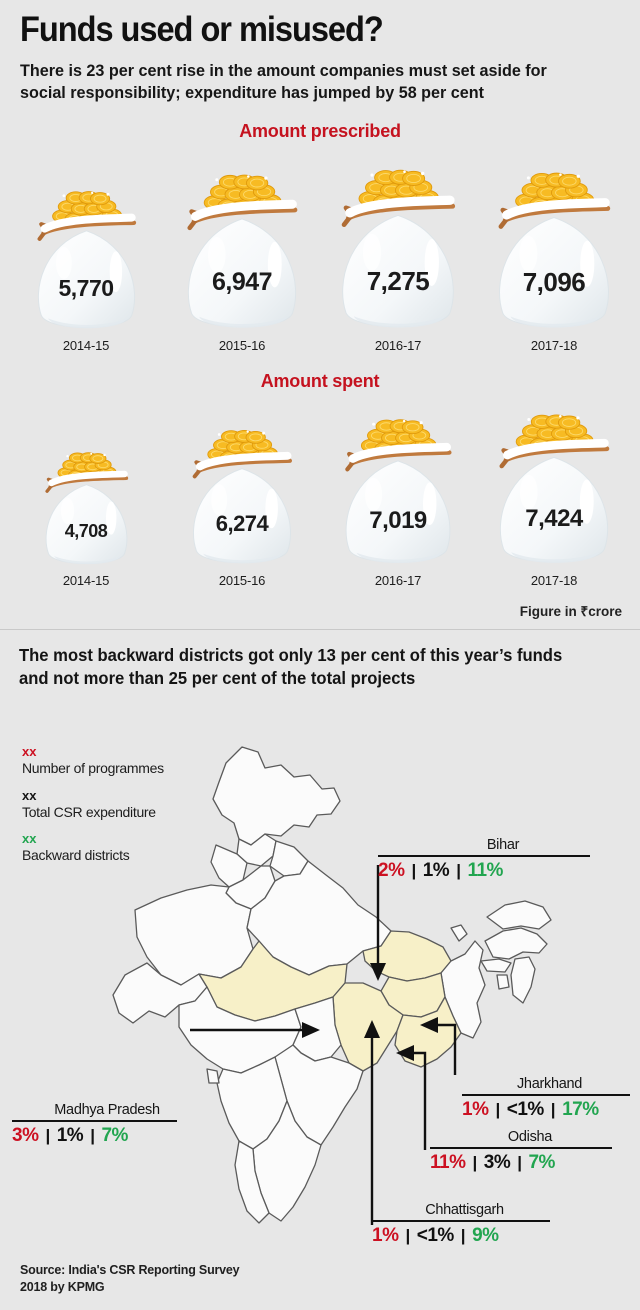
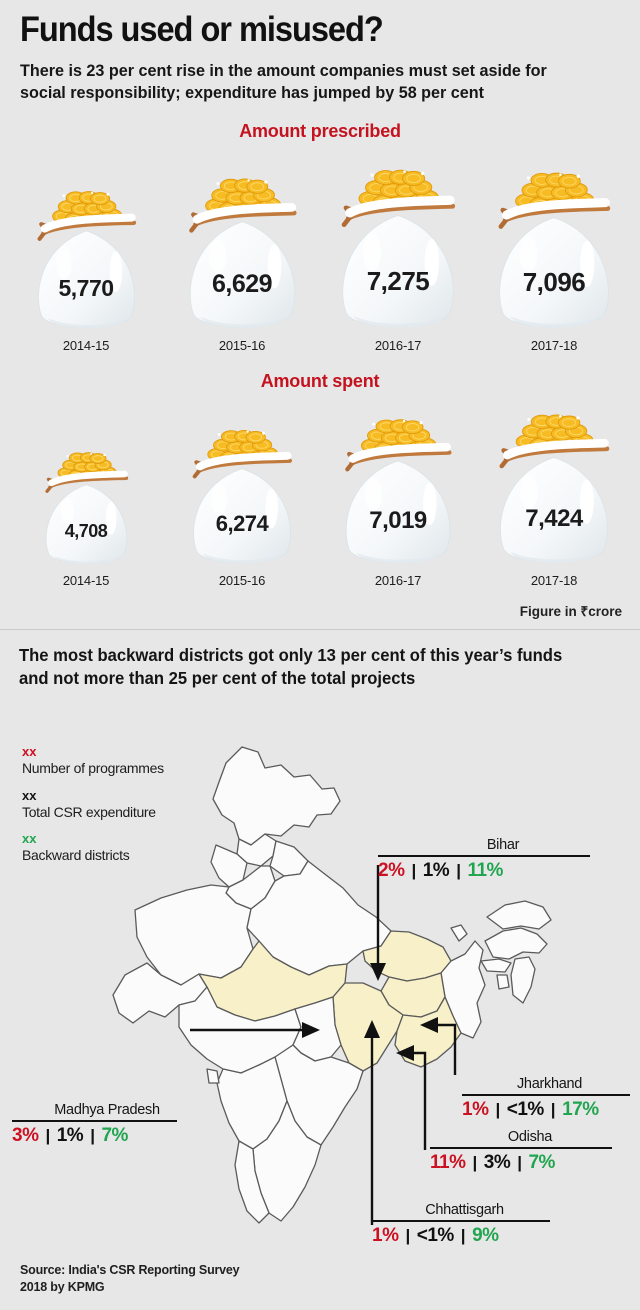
Amount prescribed/2015-16: 6,947 -> 6,629
